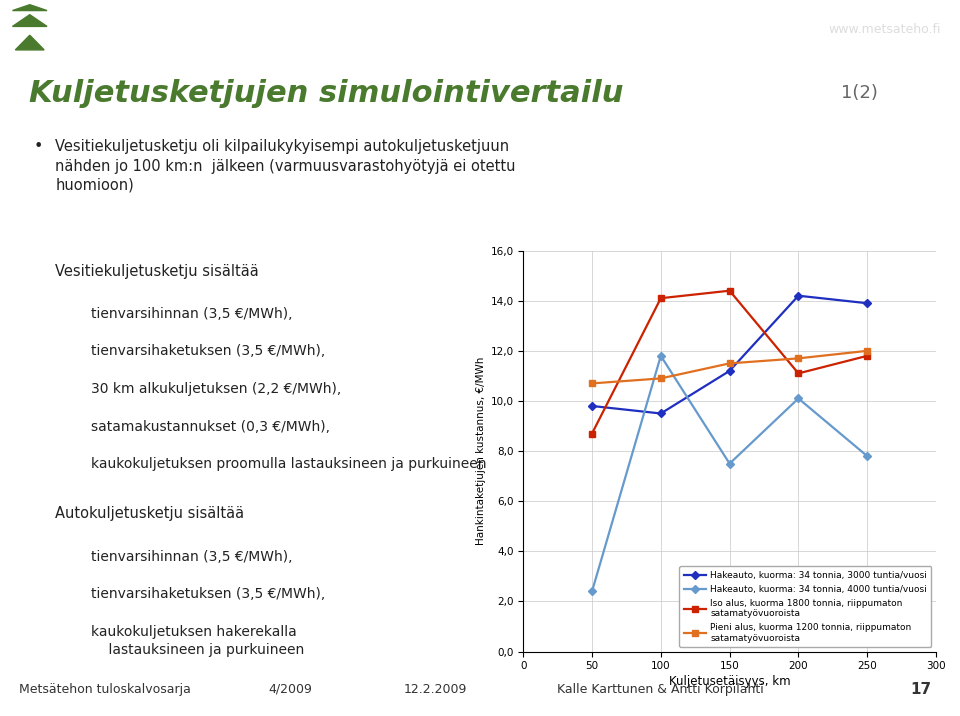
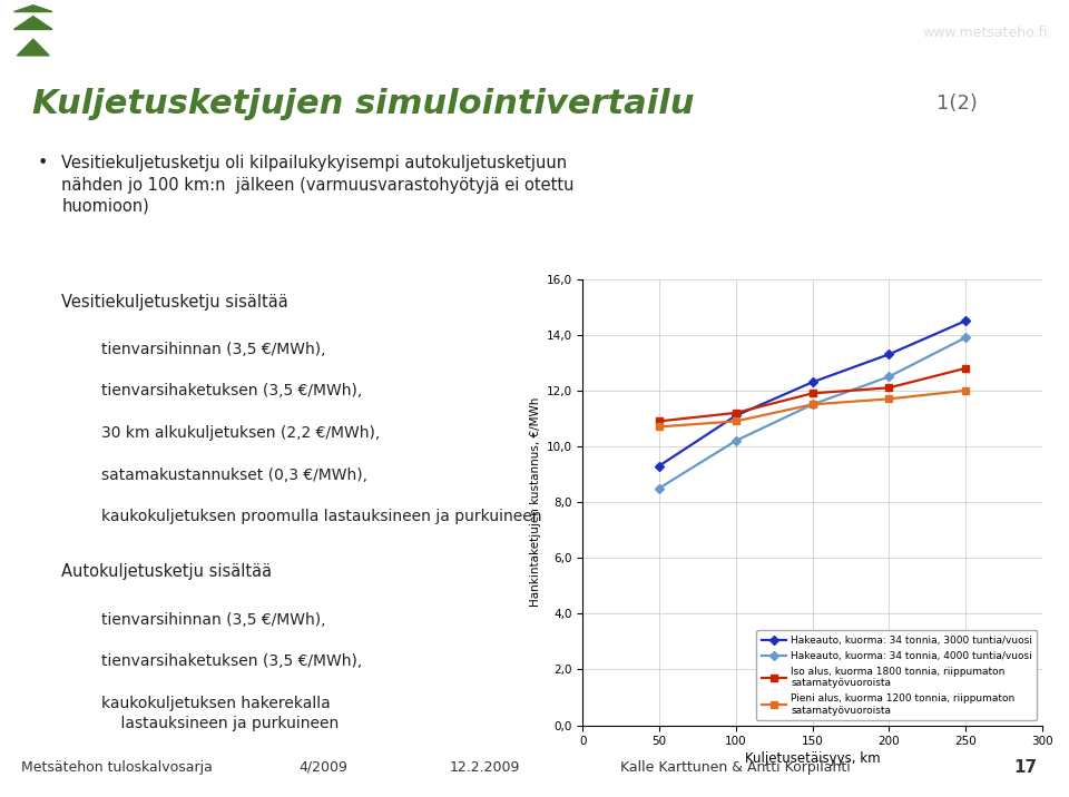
Hakeauto, kuorma: 34 tonnia, 3000 tuntia/vuosi/50: 9,8 -> 9,3
Hakeauto, kuorma: 34 tonnia, 4000 tuntia/vuosi/50: 2,4 -> 8,5
Iso alus, kuorma 1800 tonnia, riippumaton satamatyövuoroista/50: 8,7 -> 10,9
Hakeauto, kuorma: 34 tonnia, 3000 tuntia/vuosi/100: 9,5 -> 11,1
Hakeauto, kuorma: 34 tonnia, 4000 tuntia/vuosi/100: 11,8 -> 10,2
Iso alus, kuorma 1800 tonnia, riippumaton satamatyövuoroista/100: 14,1 -> 11,2
Hakeauto, kuorma: 34 tonnia, 3000 tuntia/vuosi/150: 11,2 -> 12,3
Hakeauto, kuorma: 34 tonnia, 4000 tuntia/vuosi/150: 7,5 -> 11,5
Iso alus, kuorma 1800 tonnia, riippumaton satamatyövuoroista/150: 14,4 -> 11,9
Hakeauto, kuorma: 34 tonnia, 3000 tuntia/vuosi/200: 14,2 -> 13,3
Hakeauto, kuorma: 34 tonnia, 4000 tuntia/vuosi/200: 10,1 -> 12,5
Iso alus, kuorma 1800 tonnia, riippumaton satamatyövuoroista/200: 11,1 -> 12,1
Hakeauto, kuorma: 34 tonnia, 3000 tuntia/vuosi/250: 13,9 -> 14,5
Hakeauto, kuorma: 34 tonnia, 4000 tuntia/vuosi/250: 7,8 -> 13,9
Iso alus, kuorma 1800 tonnia, riippumaton satamatyövuoroista/250: 11,8 -> 12,8
